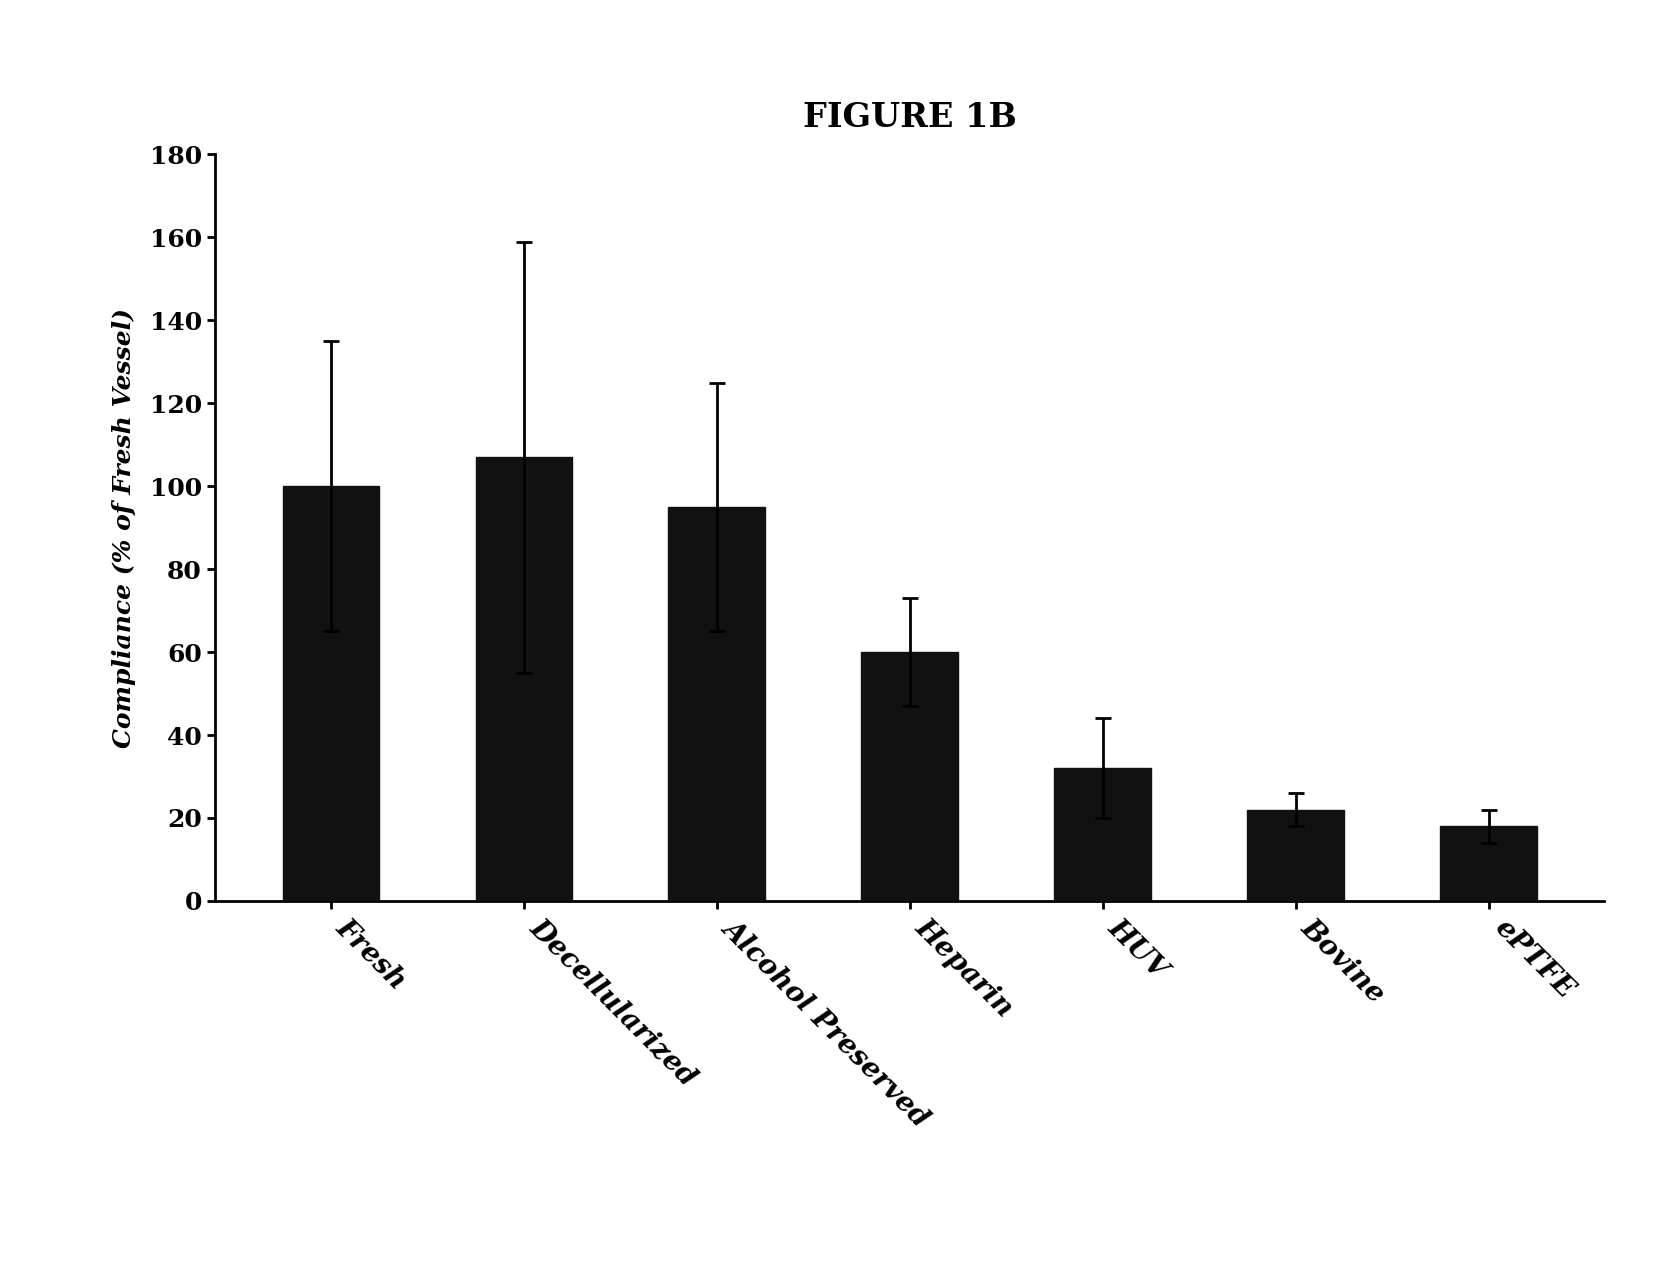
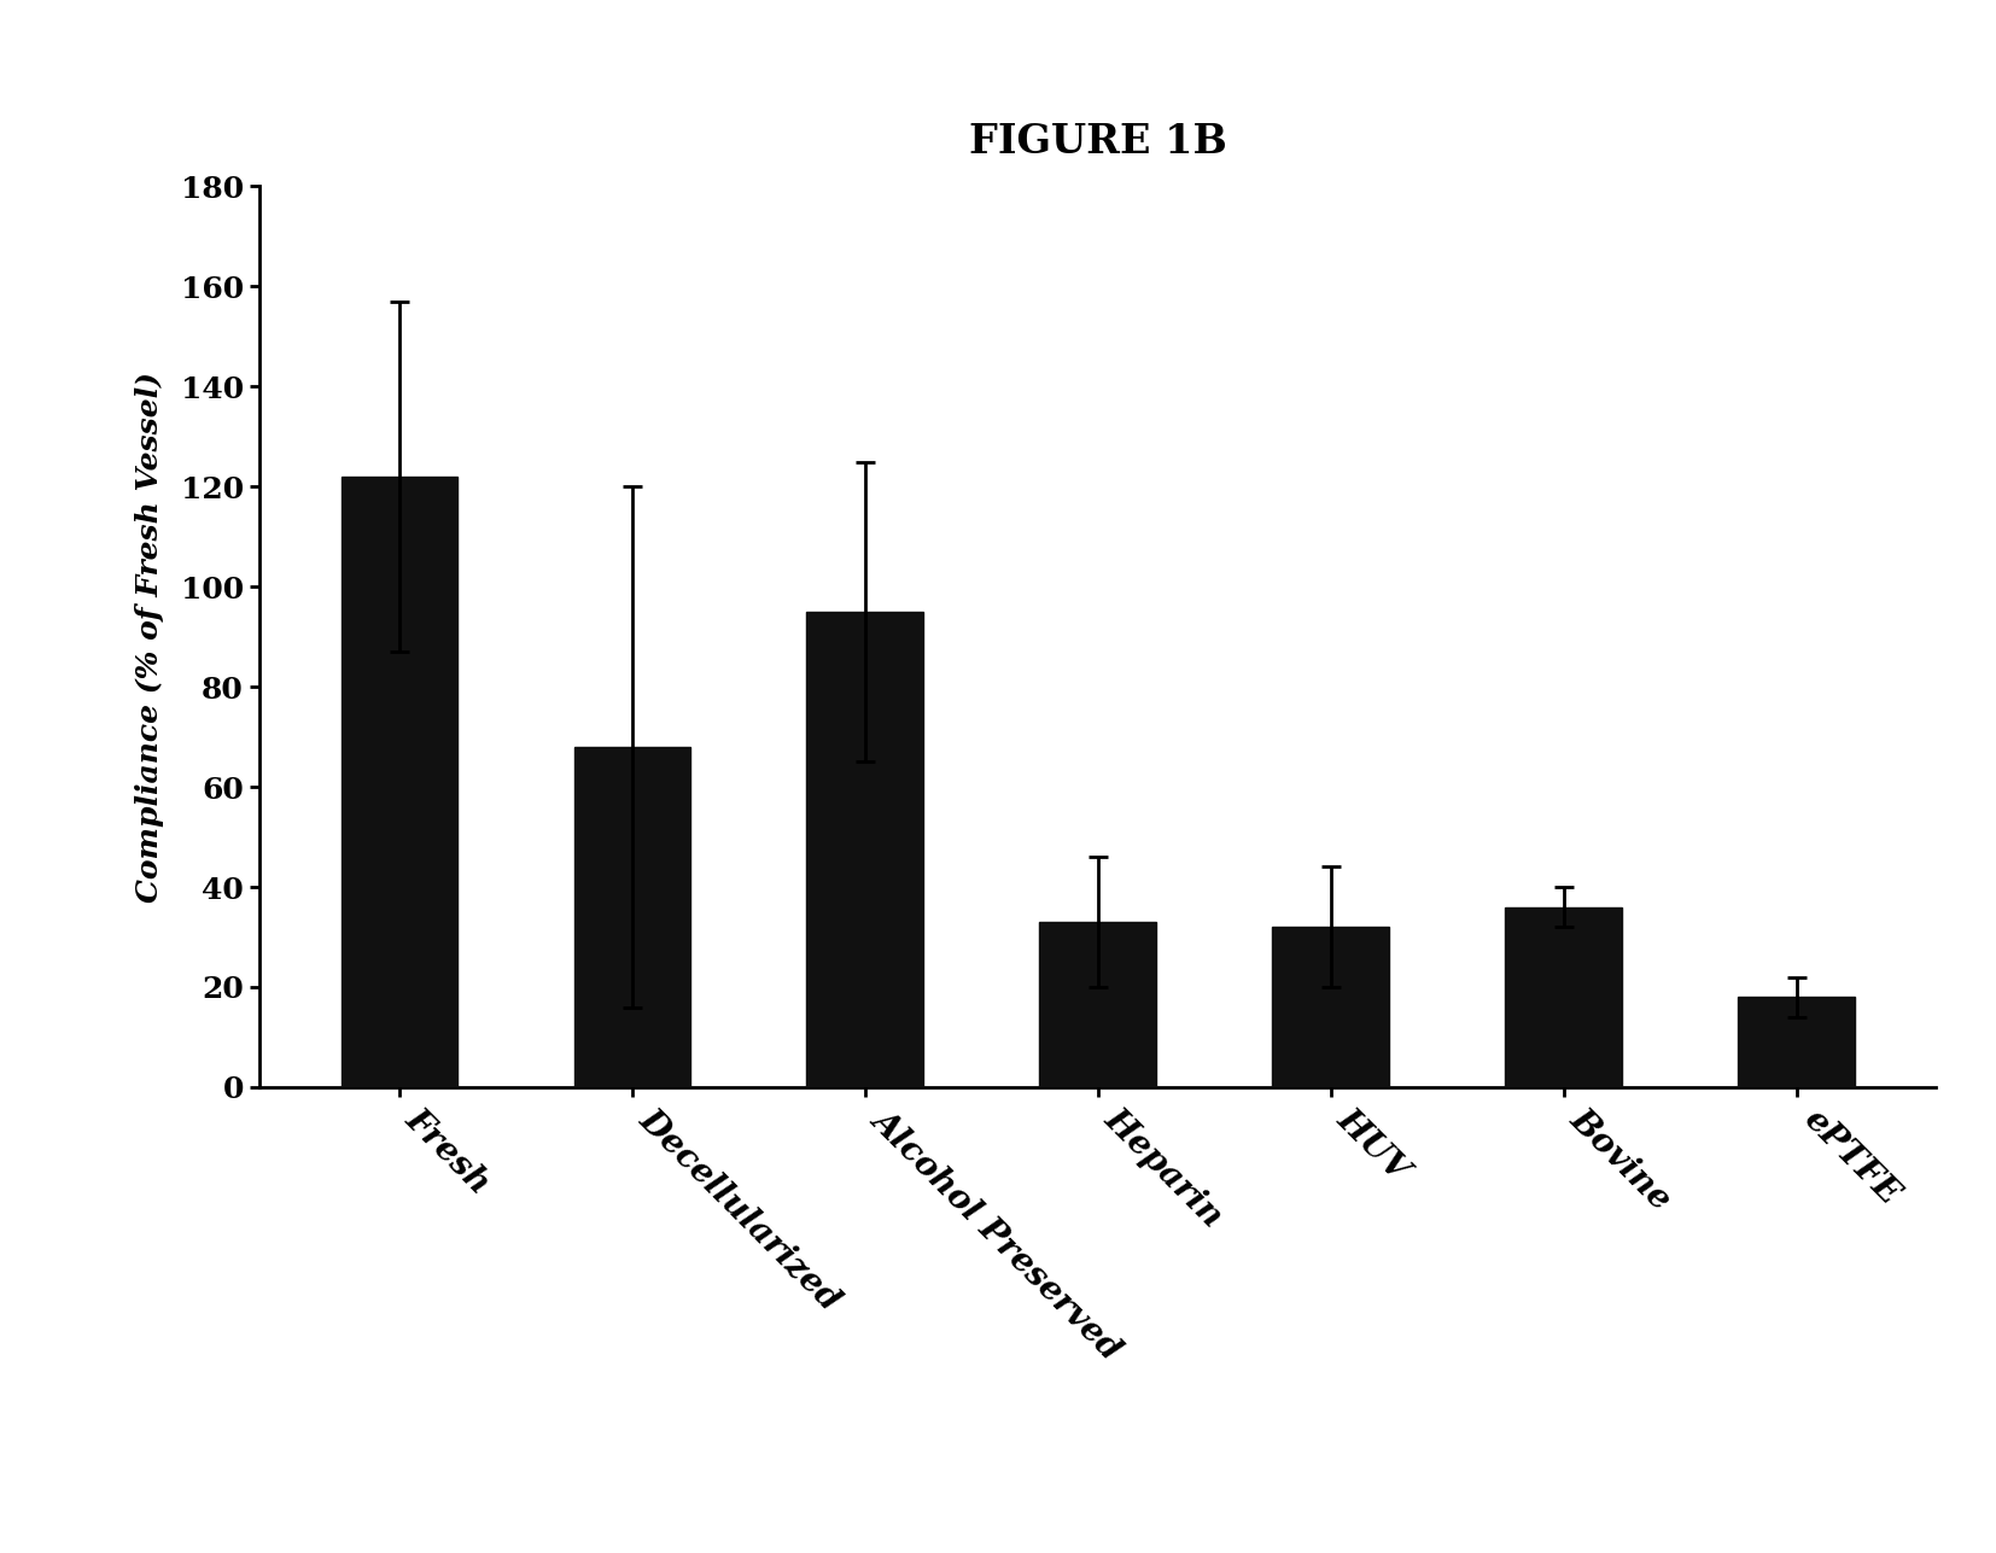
Fresh: 100 -> 122
Decellularized: 107 -> 68
Heparin: 60 -> 33
Bovine: 22 -> 36
